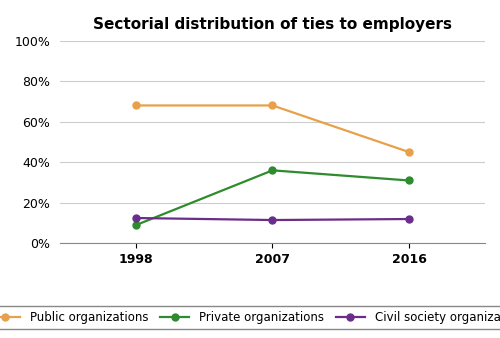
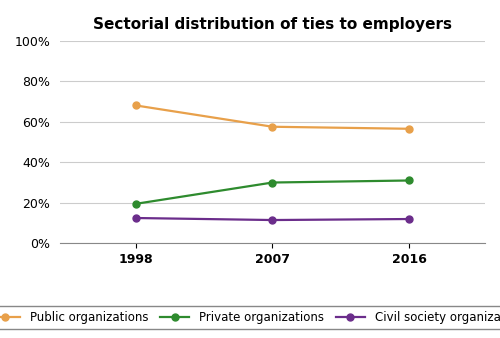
Private organizations/1998: 9.0% -> 19.5%
Public organizations/2007: 68.0% -> 57.5%
Private organizations/2007: 36.0% -> 30.0%
Public organizations/2016: 45.0% -> 56.5%
